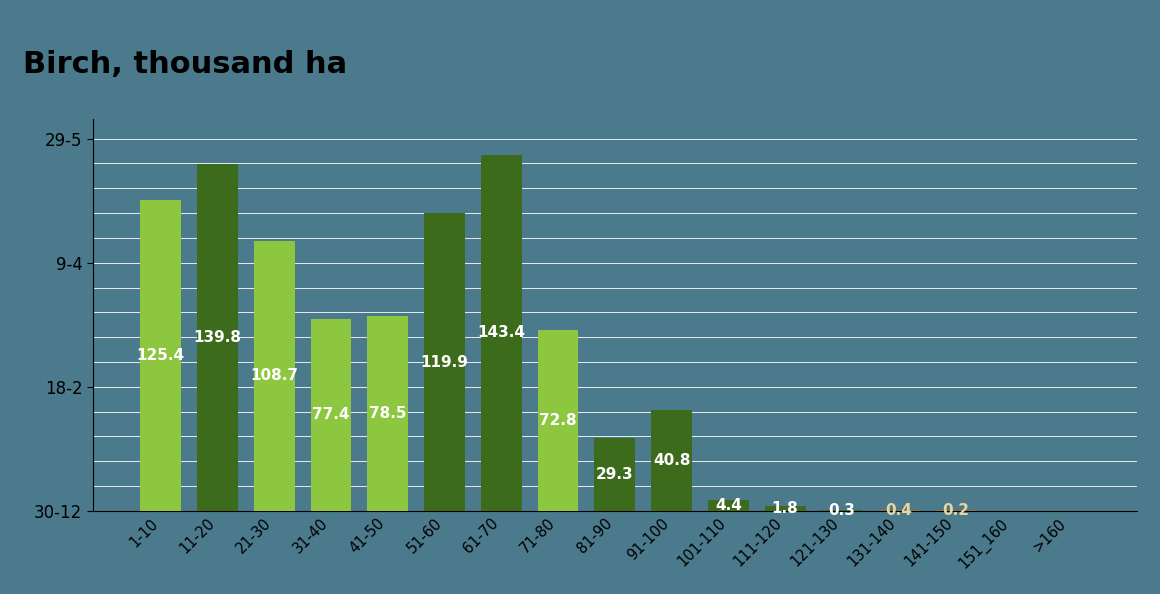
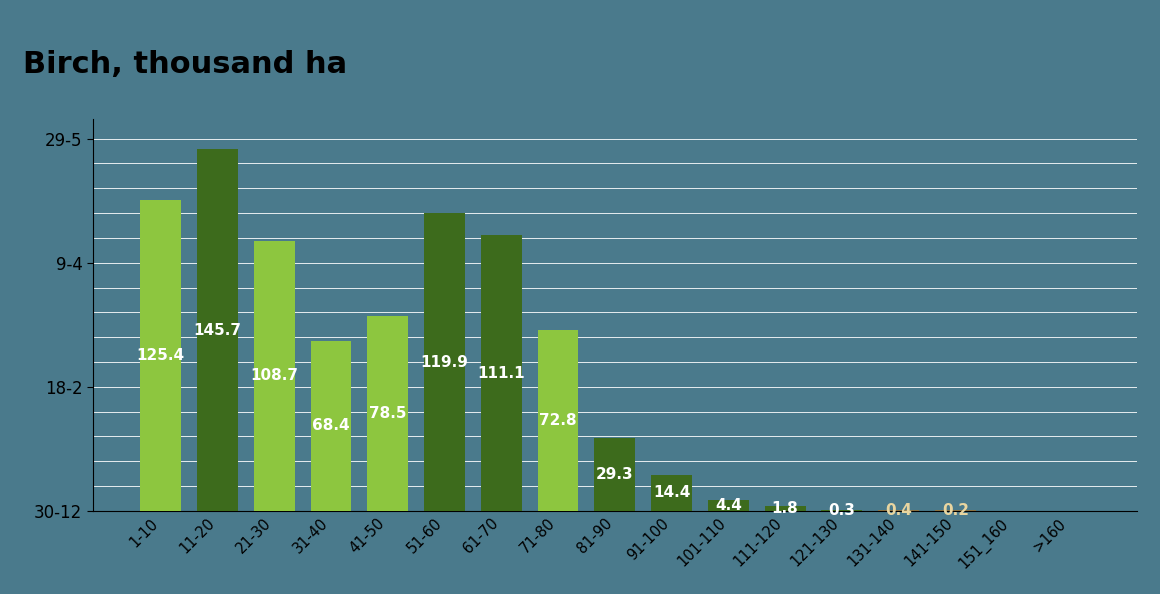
11-20: 139.8 -> 145.7
31-40: 77.4 -> 68.4
61-70: 143.4 -> 111.1
91-100: 40.8 -> 14.4
